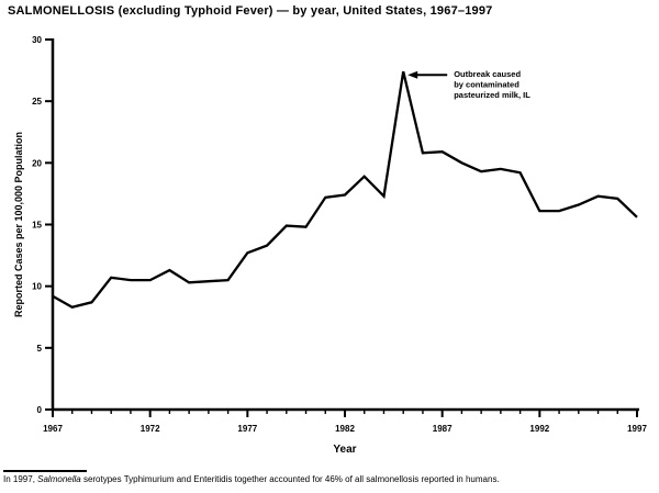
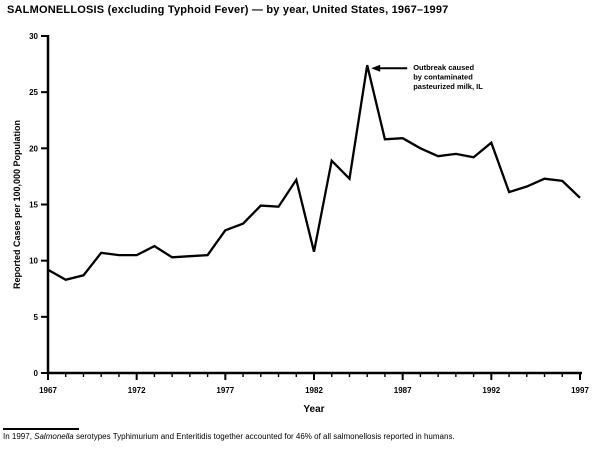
1982: 17.4 -> 10.8
1992: 16.1 -> 20.5
